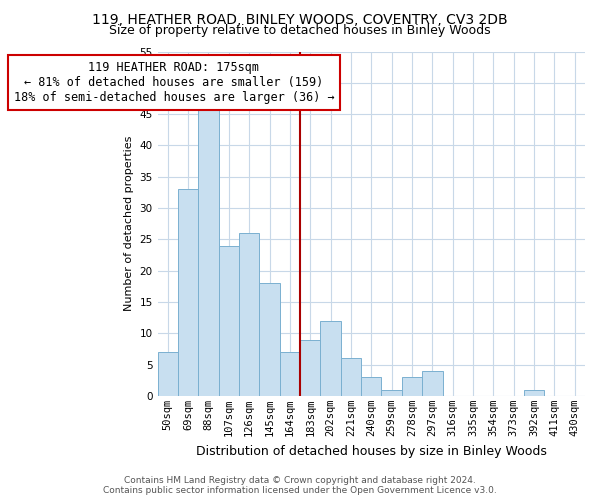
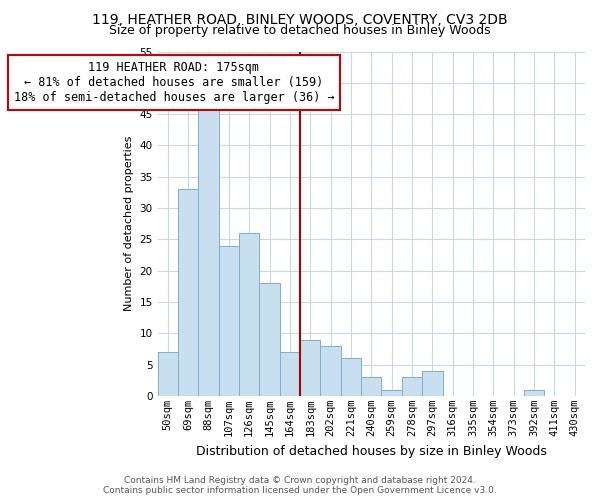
202sqm: 12 -> 8
